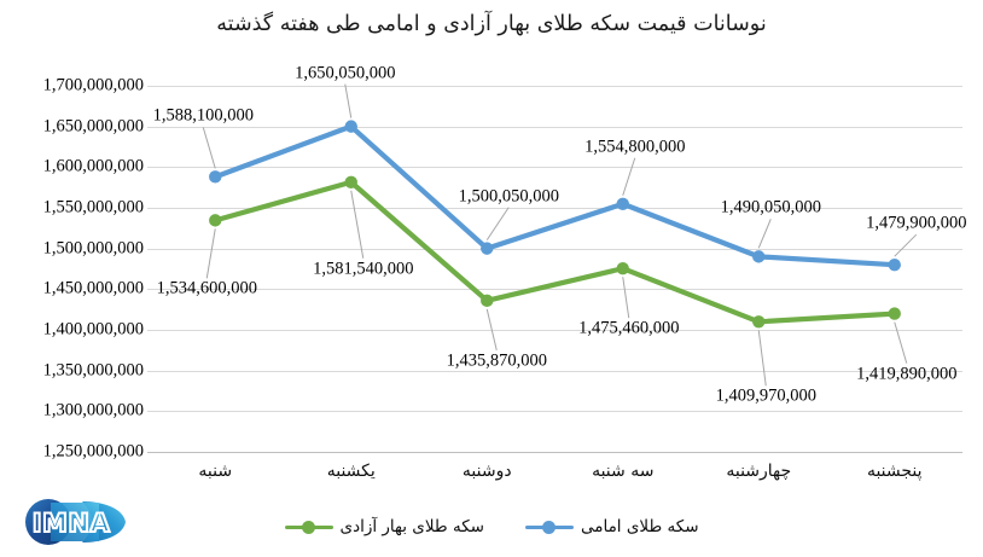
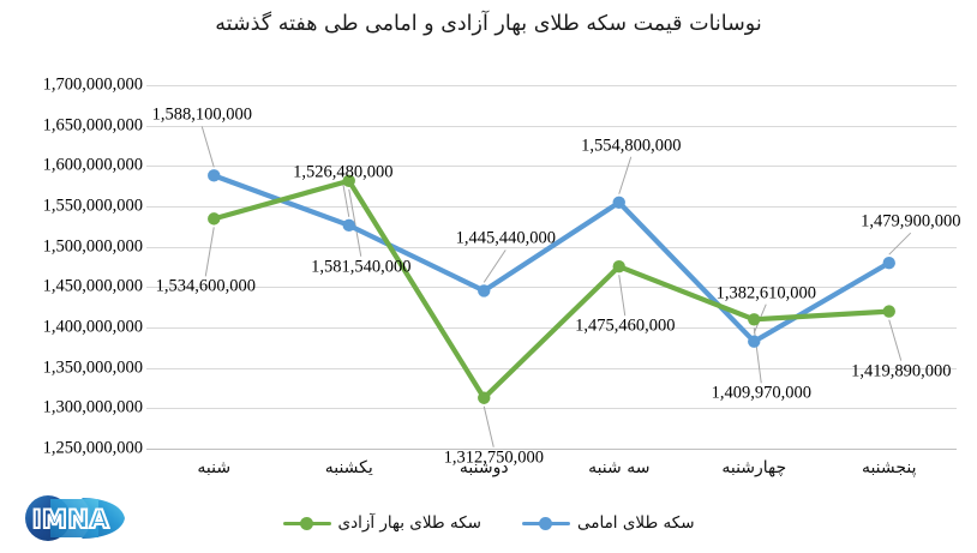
سکه طلای امامی/یکشنبه: 1,650,050,000 -> 1,526,480,000
سکه طلای امامی/دوشنبه: 1,500,050,000 -> 1,445,440,000
سکه طلای بهار آزادی/دوشنبه: 1,435,870,000 -> 1,312,750,000
سکه طلای امامی/چهارشنبه: 1,490,050,000 -> 1,382,610,000
